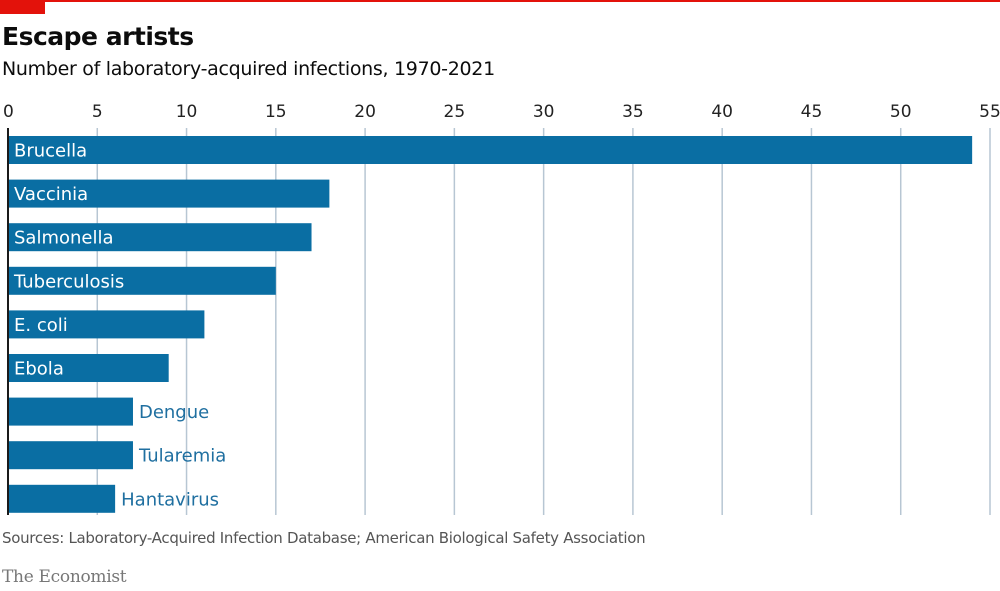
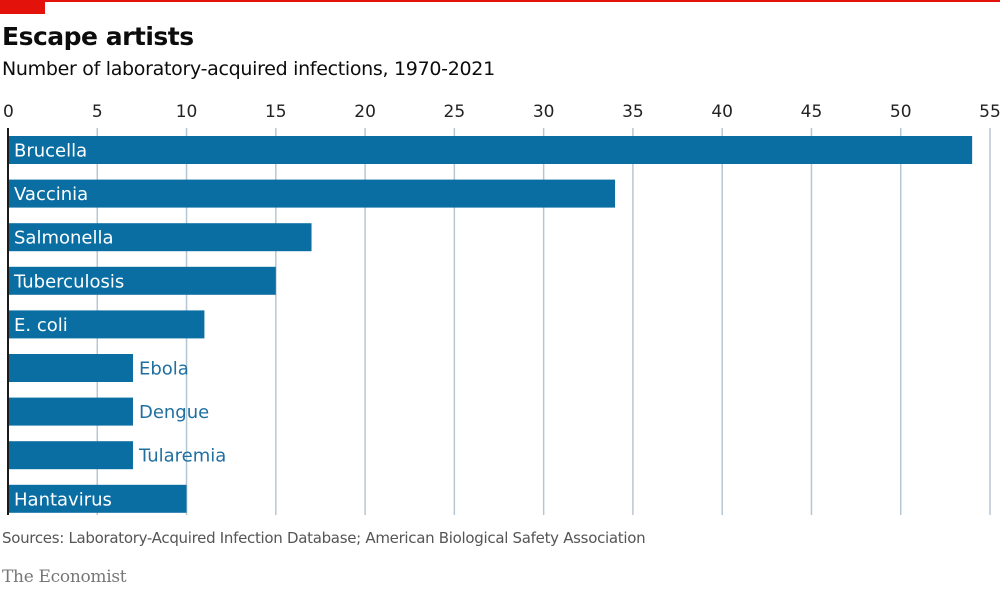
Vaccinia: 18 -> 34
Ebola: 9 -> 7
Hantavirus: 6 -> 10
